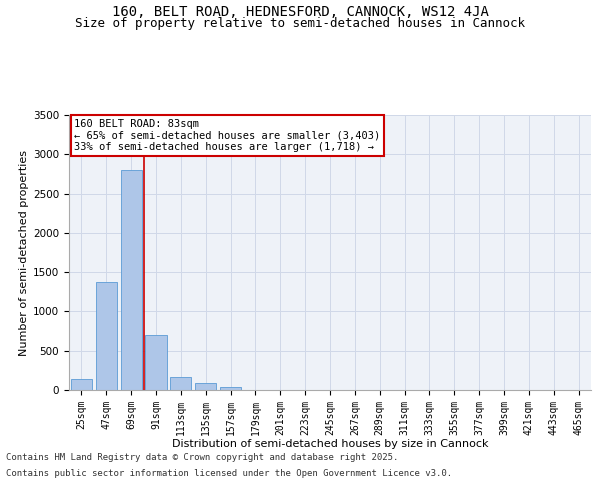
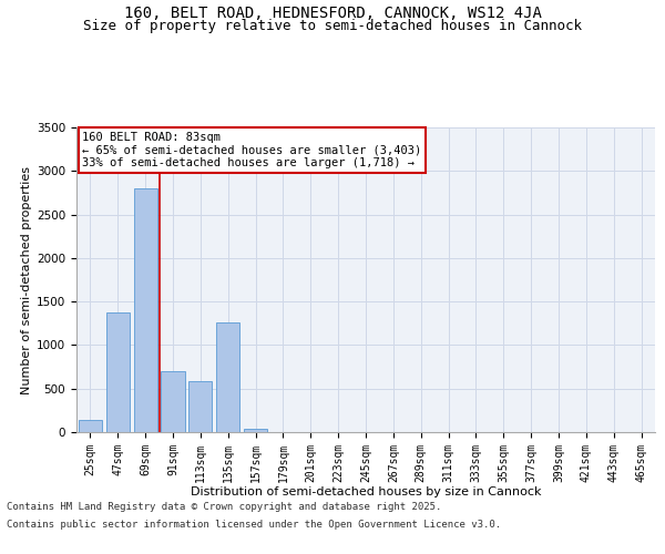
113sqm: 160 -> 580
135sqm: 90 -> 1260
